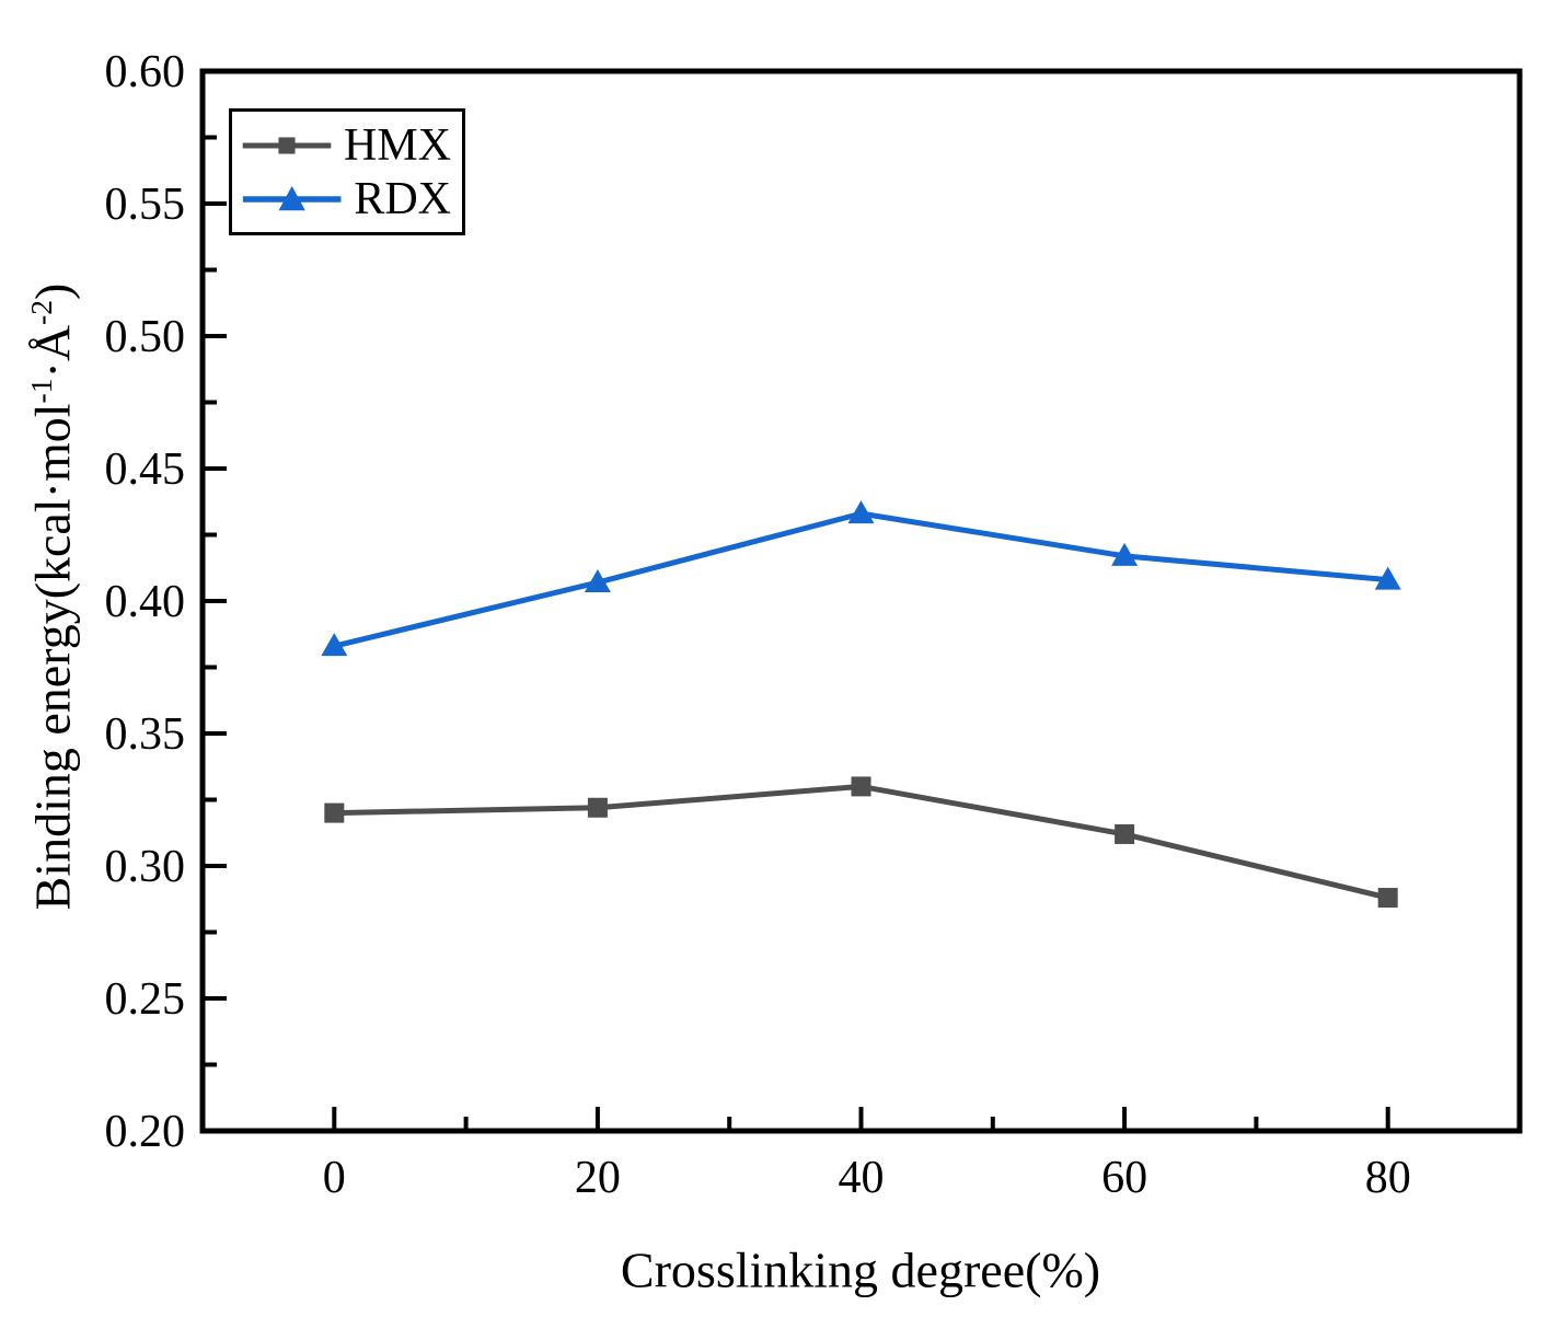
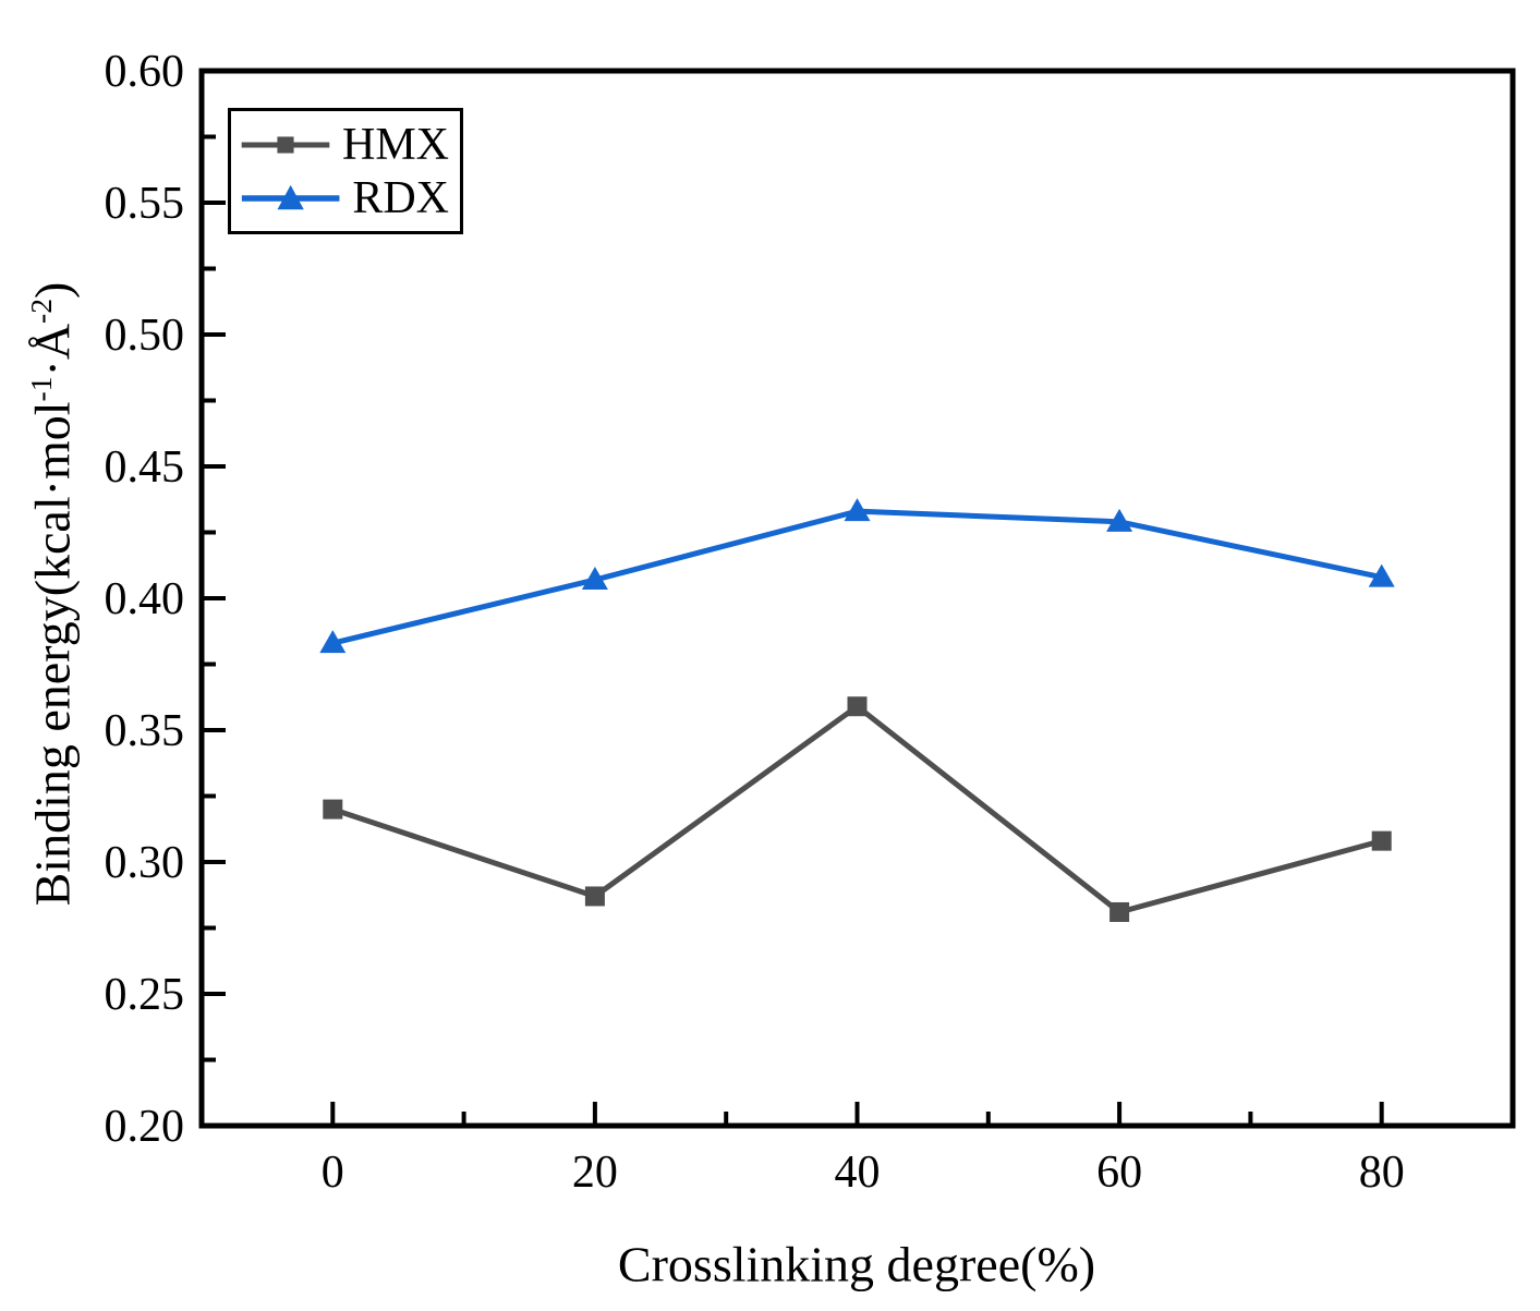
HMX/20: 0.322 -> 0.287
HMX/40: 0.330 -> 0.359
HMX/60: 0.312 -> 0.281
RDX/60: 0.417 -> 0.429
HMX/80: 0.288 -> 0.308
